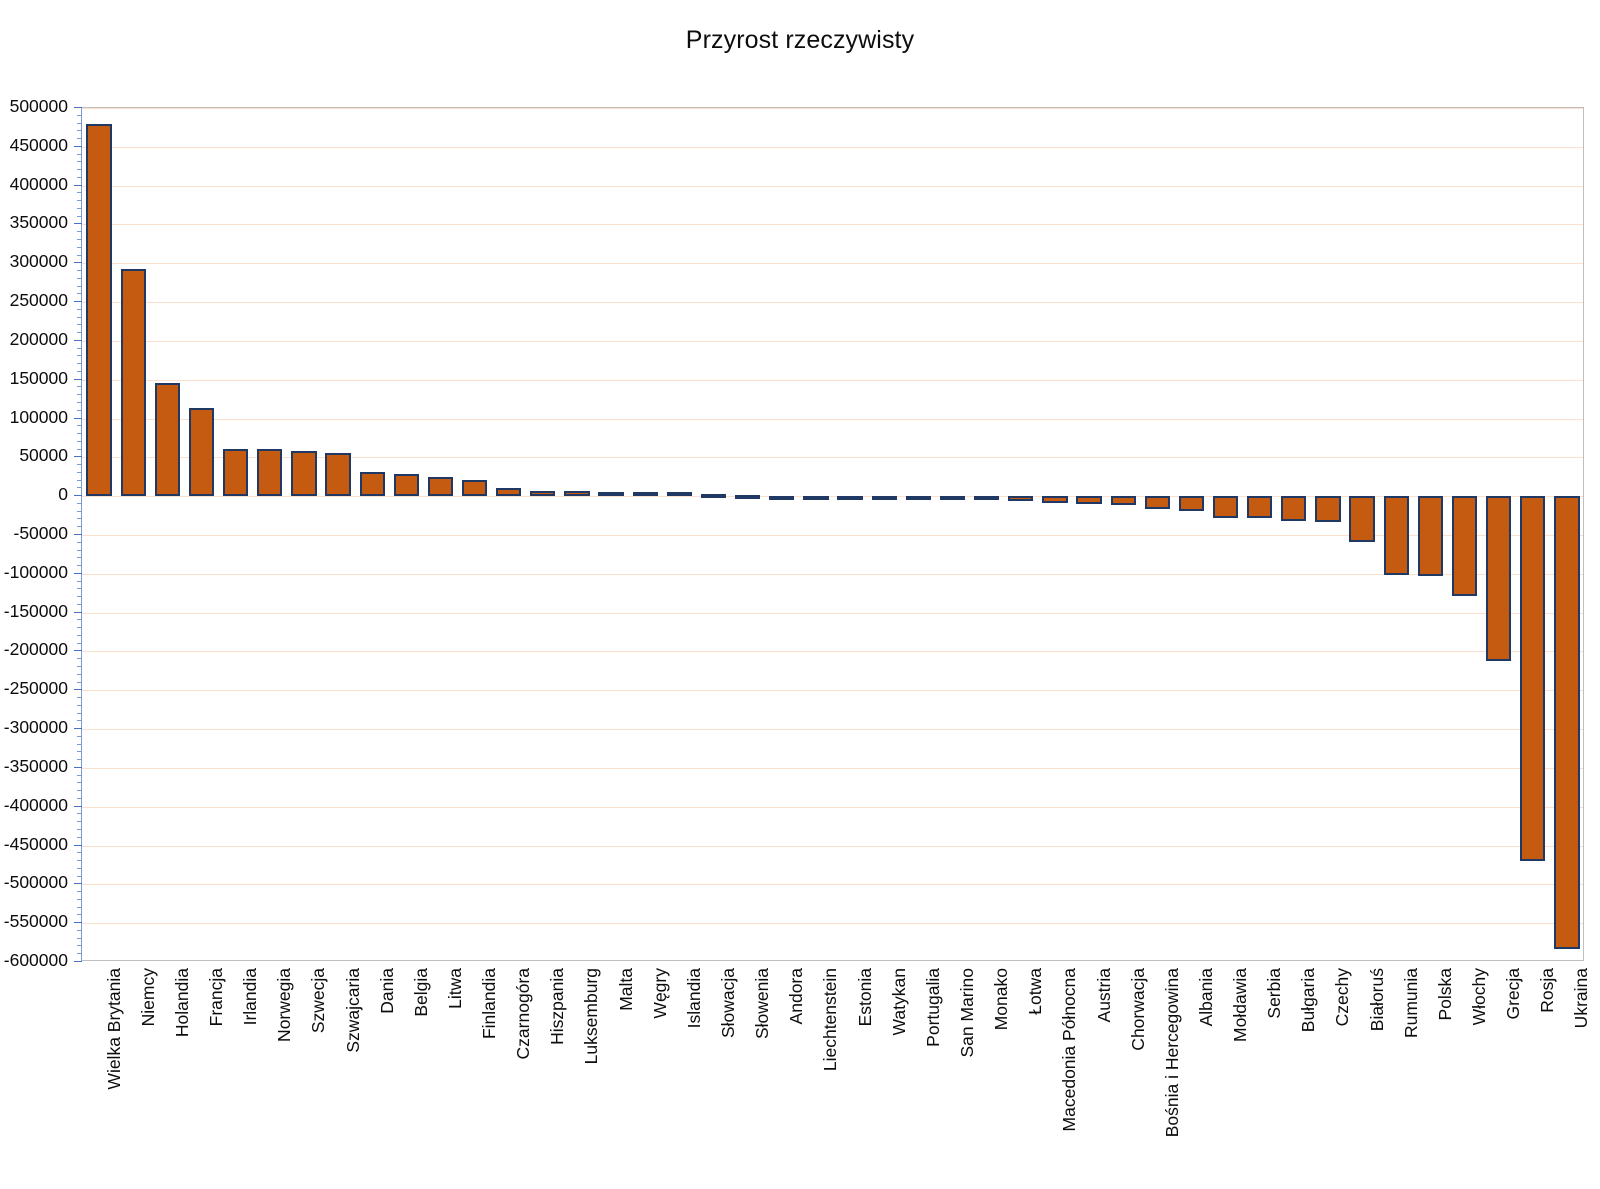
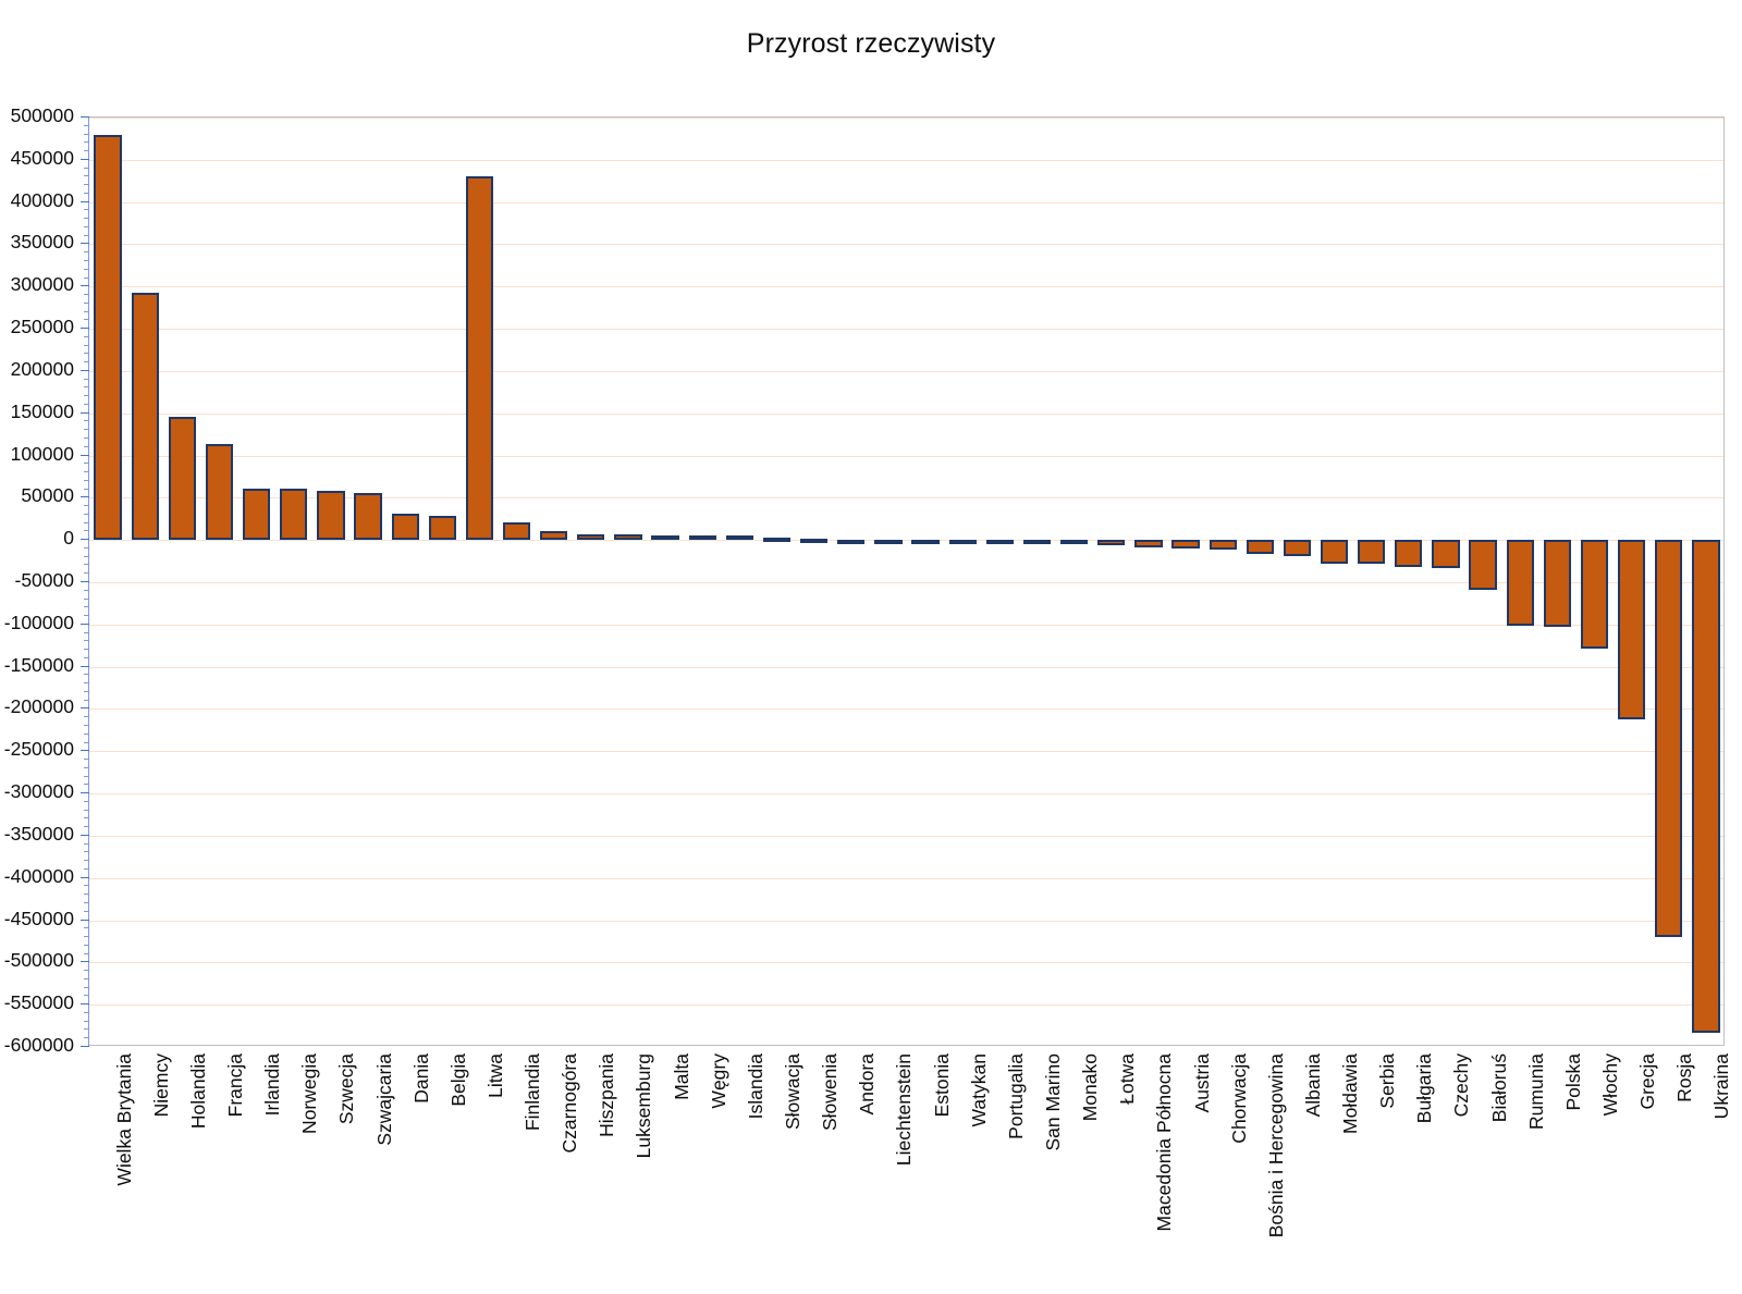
Litwa: 20000 -> 430000
